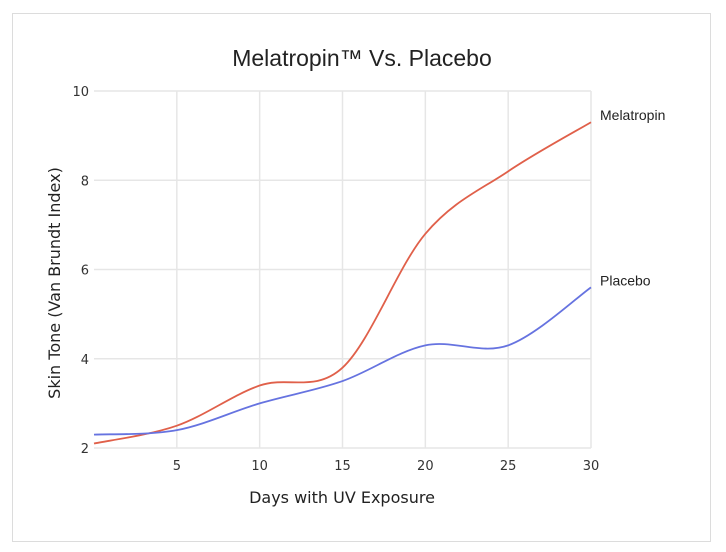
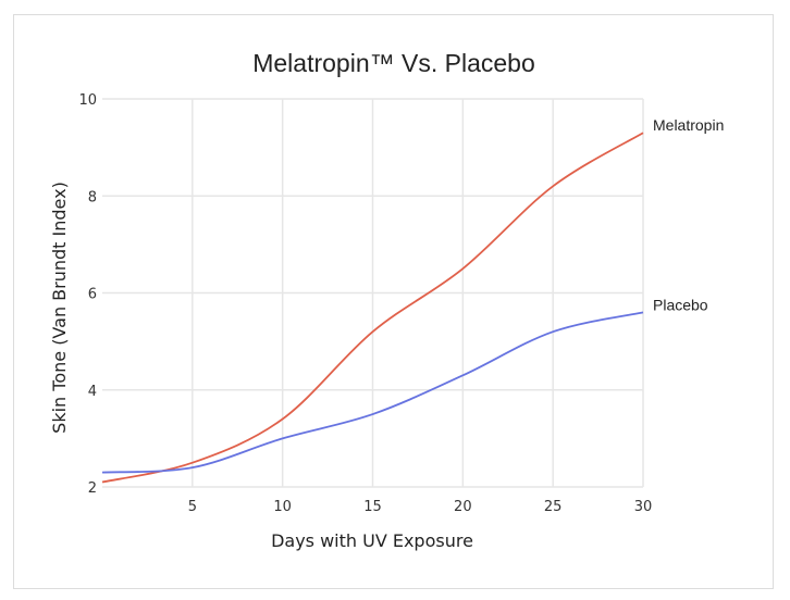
Melatropin/15: 3.8 -> 5.2
Melatropin/20: 6.8 -> 6.5
Placebo/25: 4.3 -> 5.2
